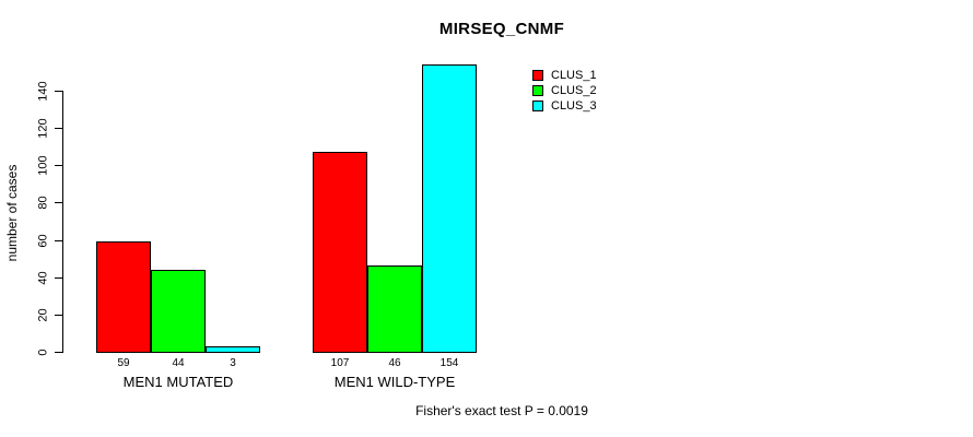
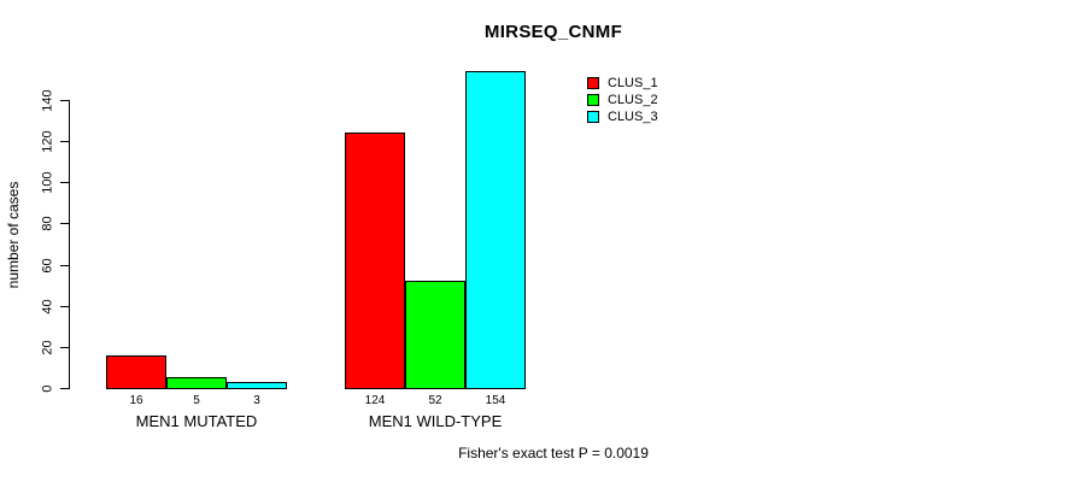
CLUS_1/MEN1 MUTATED: 59 -> 16
CLUS_2/MEN1 MUTATED: 44 -> 5
CLUS_1/MEN1 WILD-TYPE: 107 -> 124
CLUS_2/MEN1 WILD-TYPE: 46 -> 52
